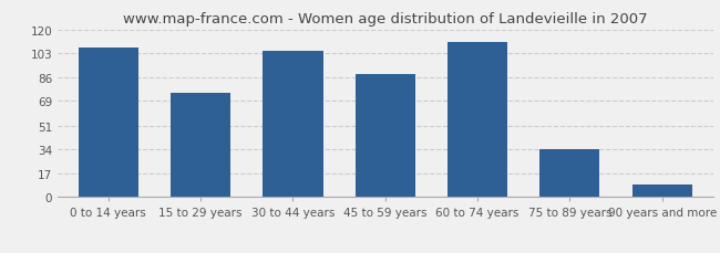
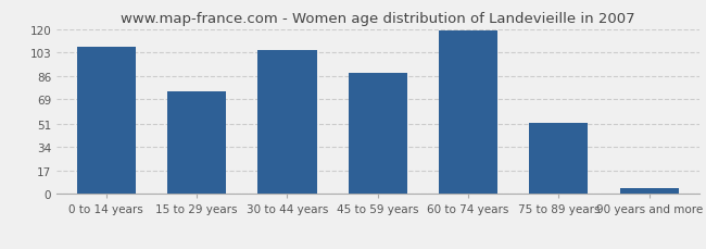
60 to 74 years: 111 -> 119
75 to 89 years: 34 -> 52
90 years and more: 9 -> 4
